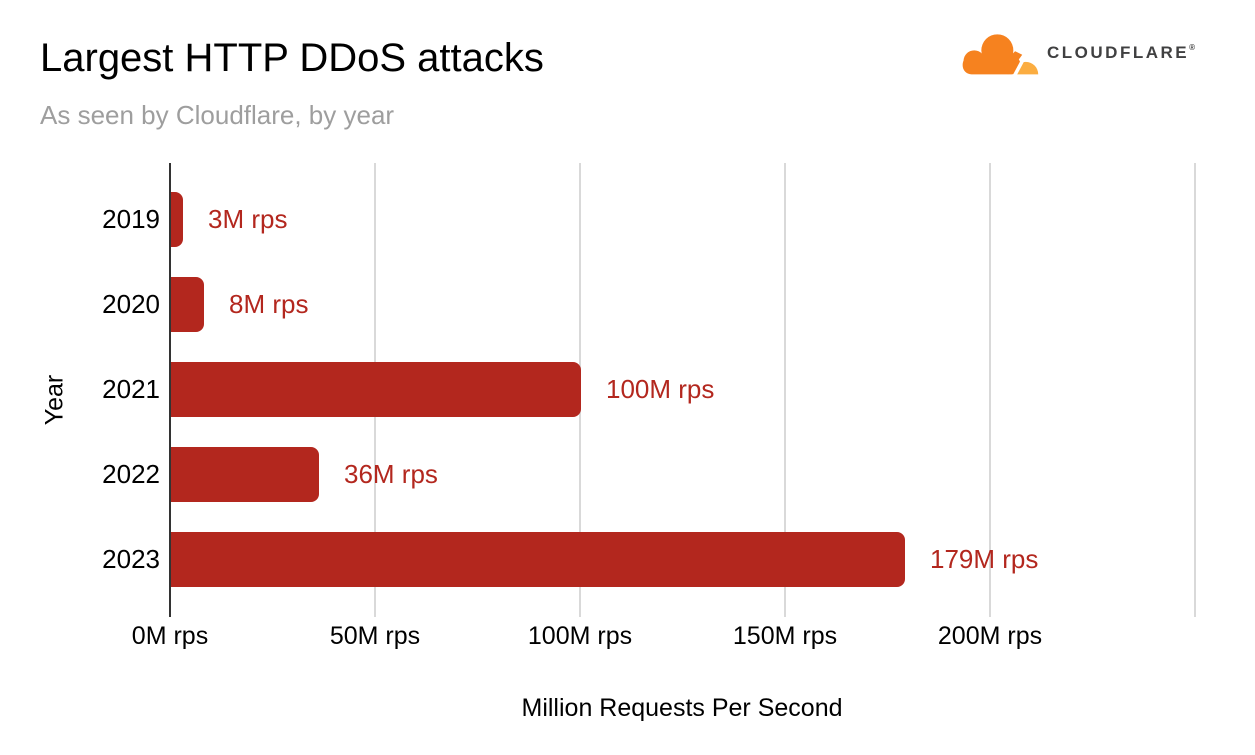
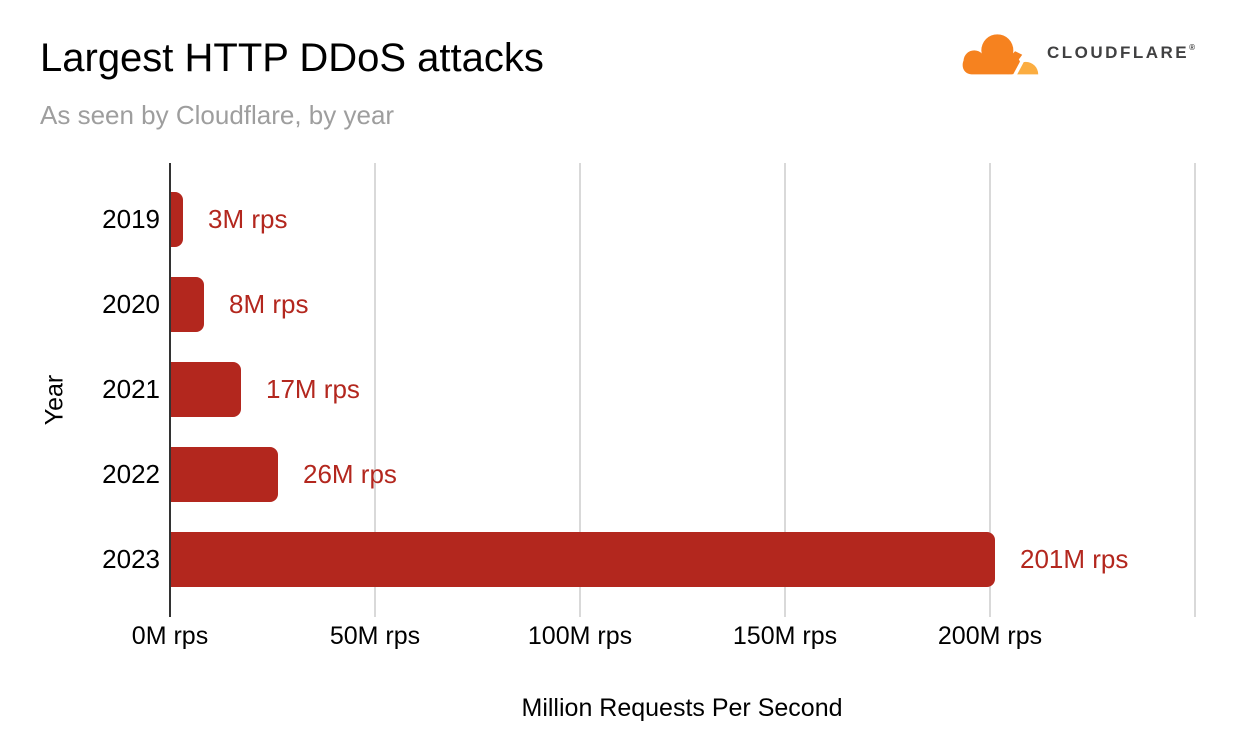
2021: 100M -> 17M
2022: 36M -> 26M
2023: 179M -> 201M
